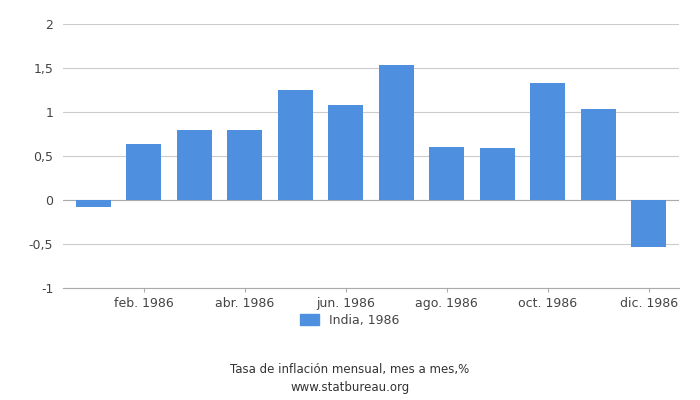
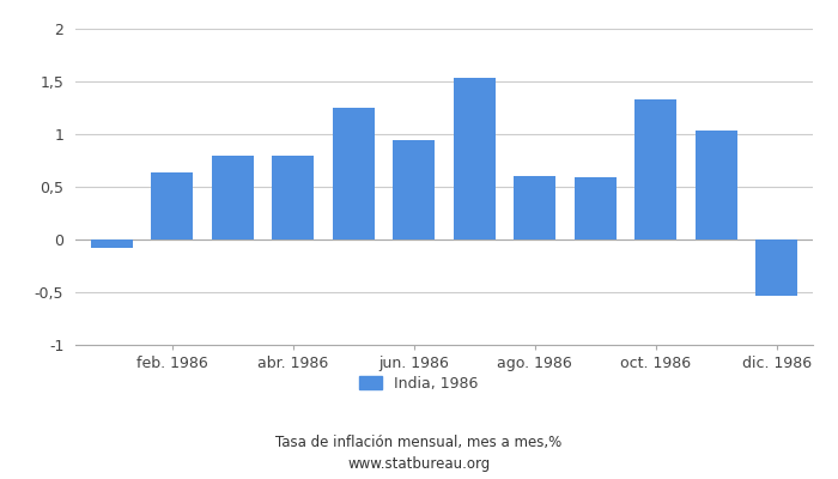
jun. 1986: 1,08 -> 0,94
